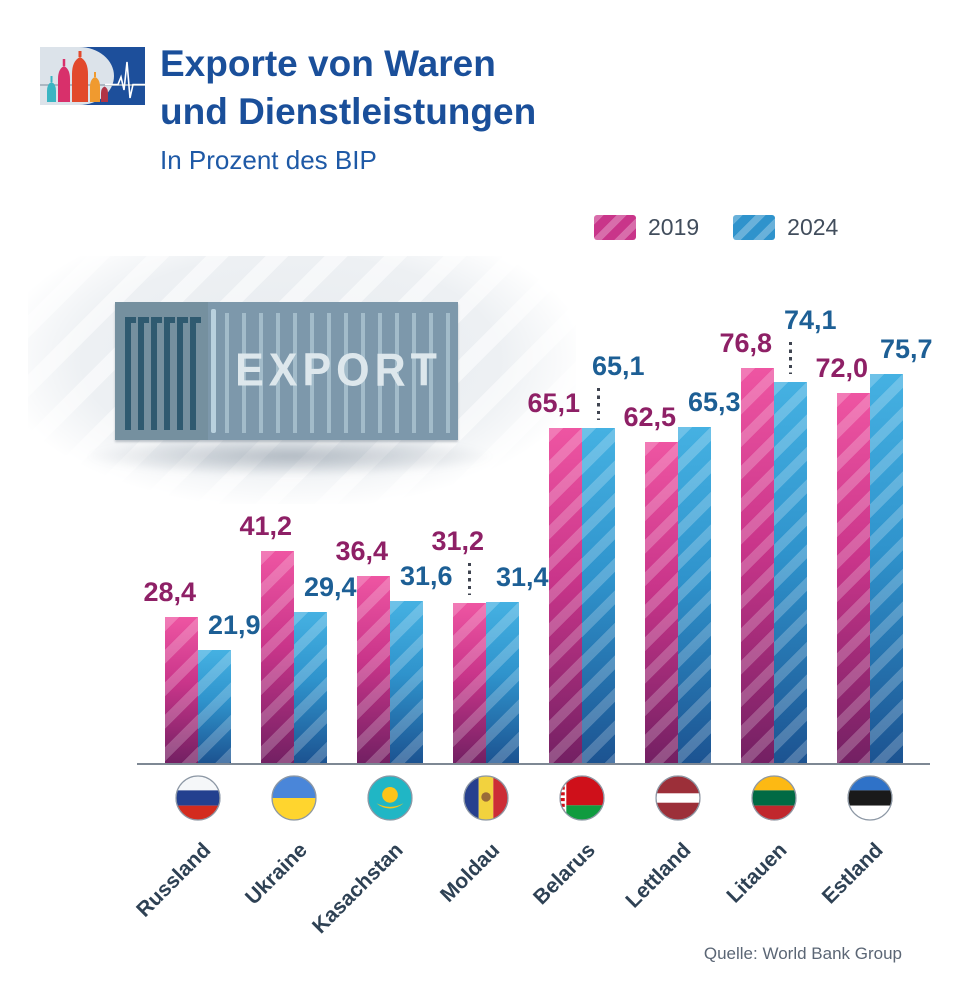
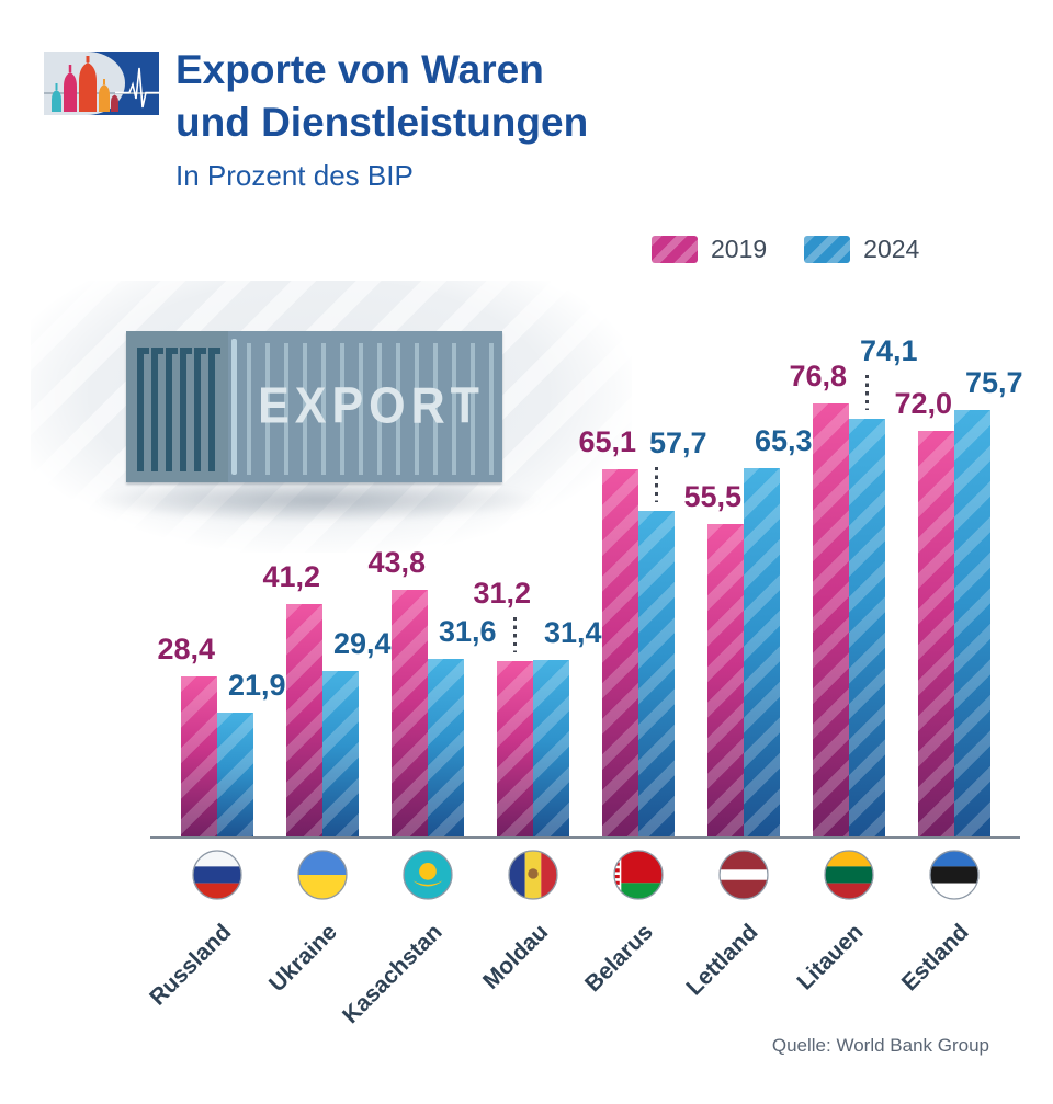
2019/Kasachstan: 36,4 -> 43,8
2024/Belarus: 65,1 -> 57,7
2019/Lettland: 62,5 -> 55,5
